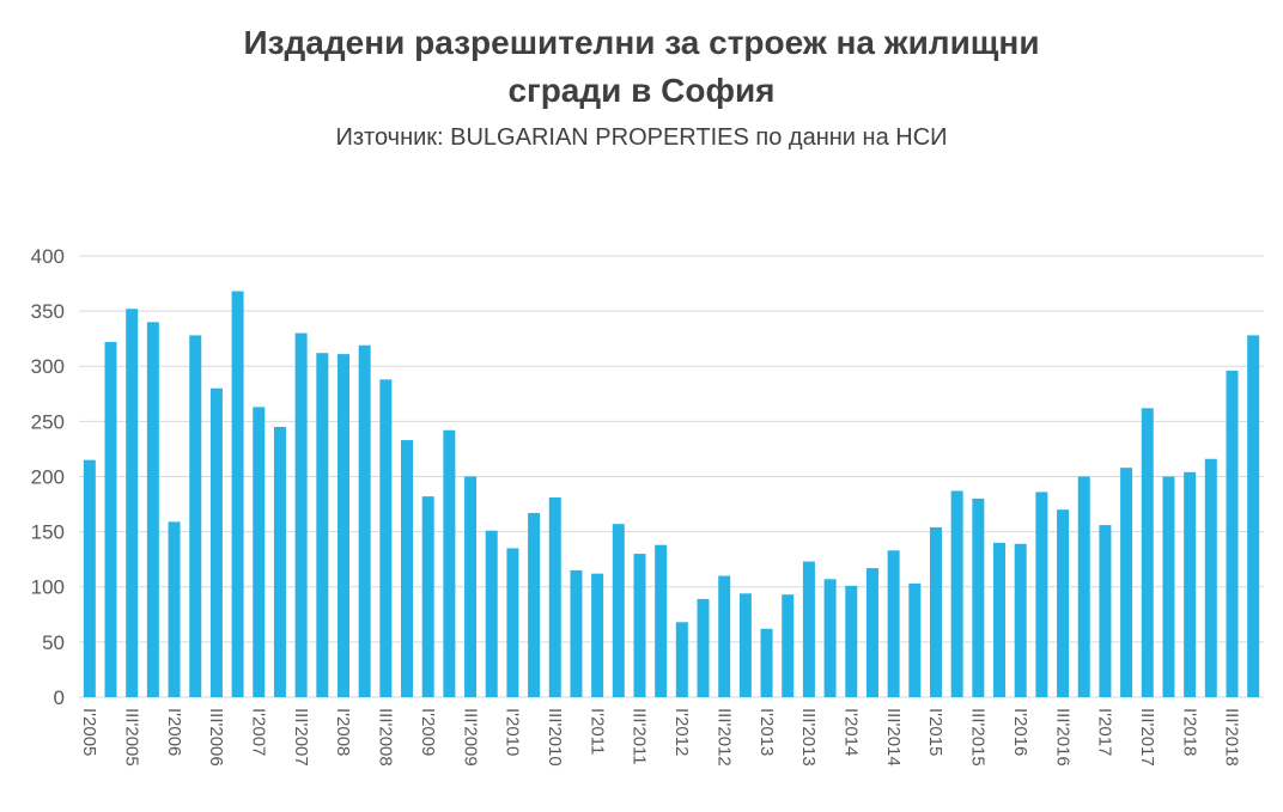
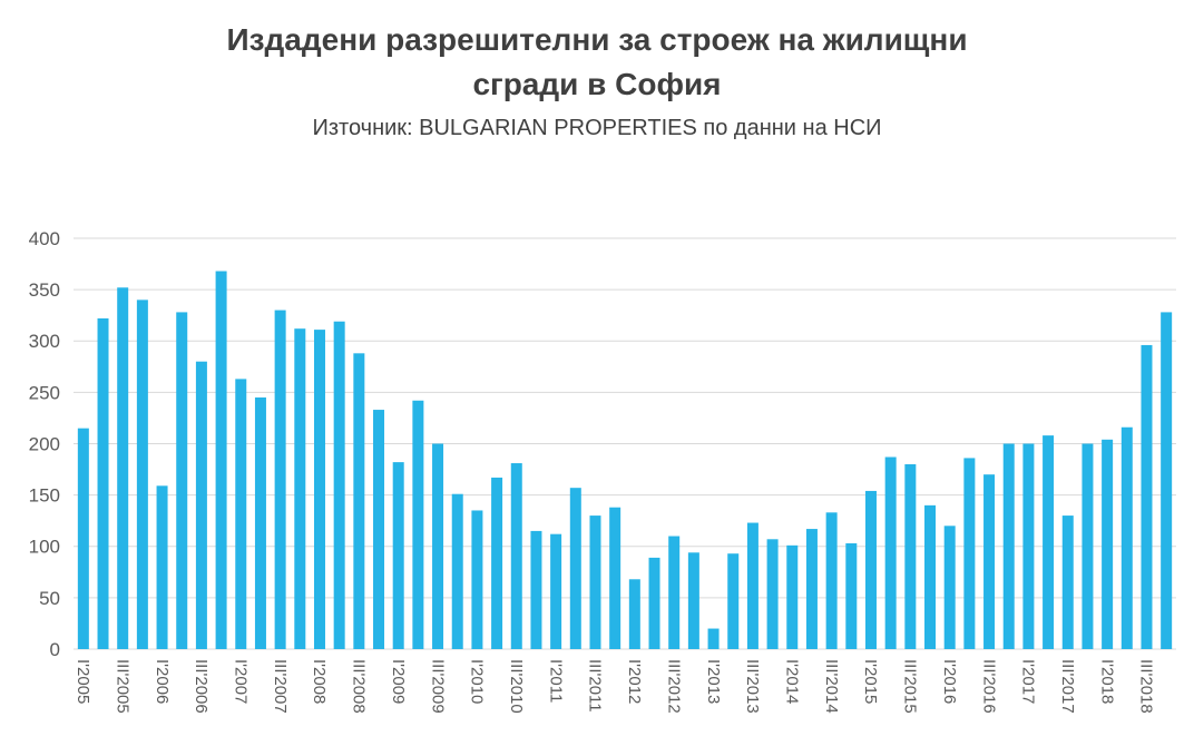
I'2013: 60 -> 20
I'2016: 140 -> 120
I'2017: 160 -> 200
III'2017: 260 -> 130
